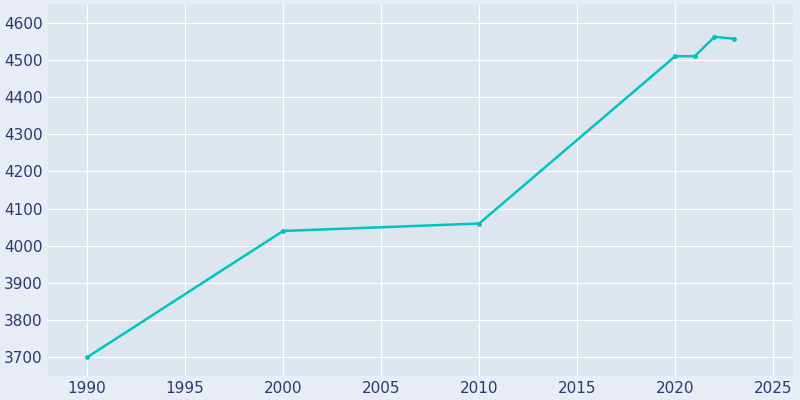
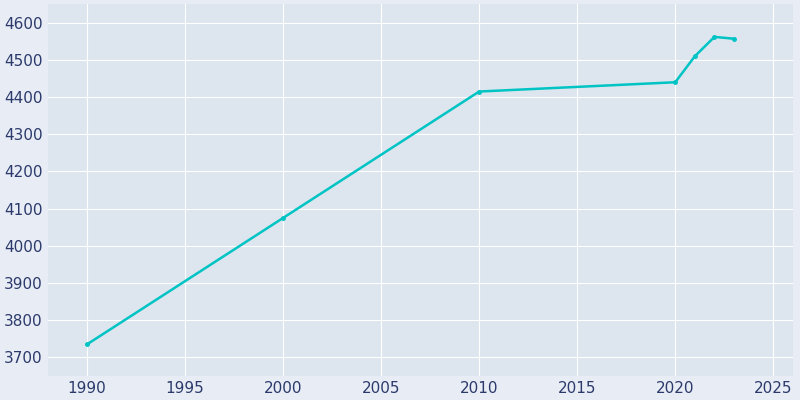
1990: 3700 -> 3735
2000: 4040 -> 4075
2010: 4060 -> 4415
2020: 4510 -> 4440
